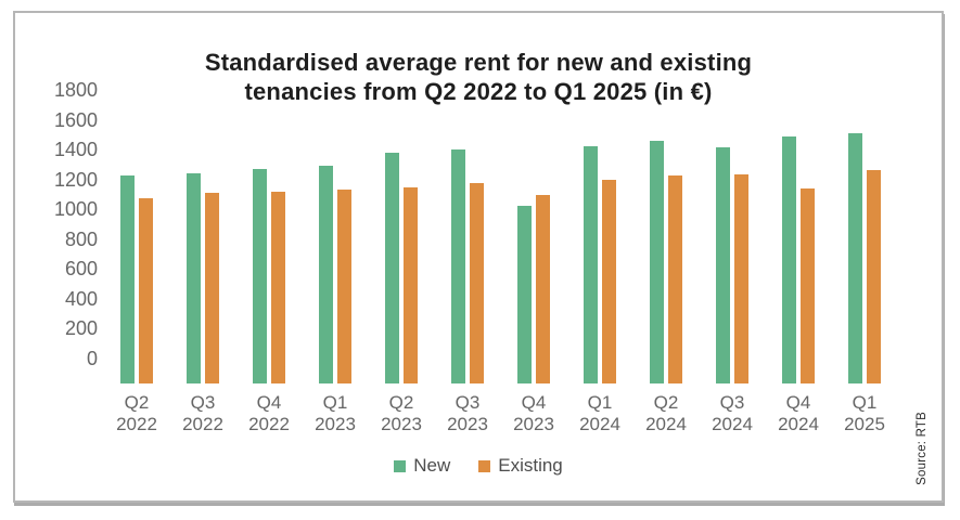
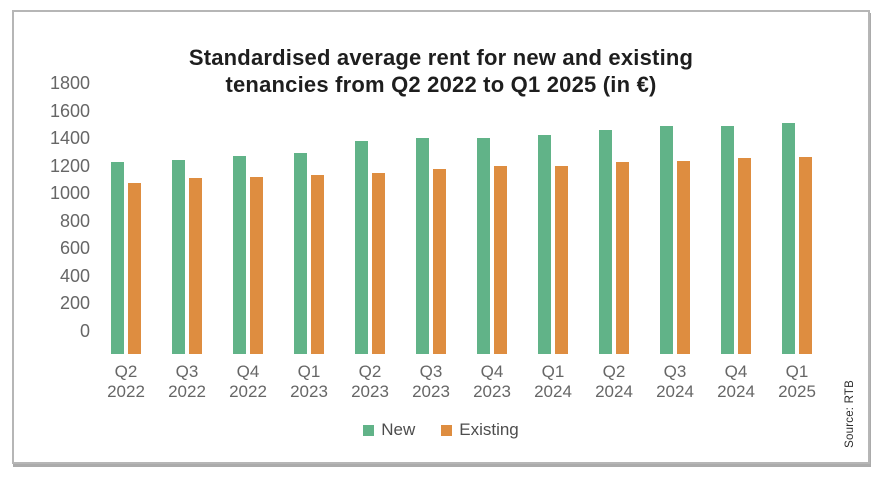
New/Q4 2023: 1190 -> 1570
Existing/Q4 2023: 1260 -> 1360
New/Q3 2024: 1580 -> 1660
Existing/Q4 2024: 1310 -> 1420
